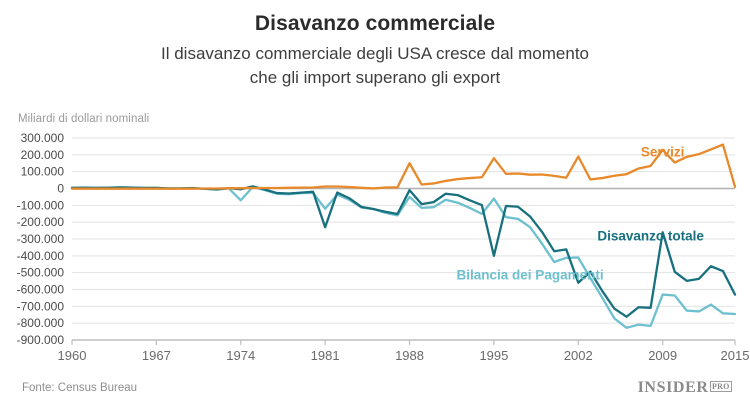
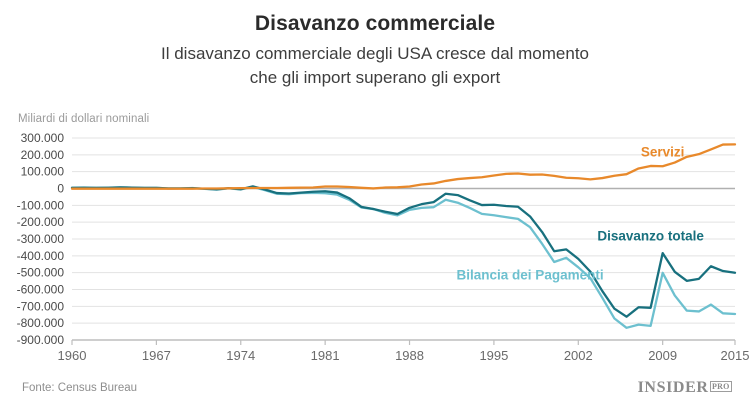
Bilancia dei Pagamenti/1974: -70000 -> -10000
Disavanzo totale/1981: -230000 -> -20000
Bilancia dei Pagamenti/1981: -120000 -> -30000
Servizi/1988: 150000 -> 10000
Disavanzo totale/1988: -10000 -> -110000
Bilancia dei Pagamenti/1988: -50000 -> -130000
Servizi/1995: 180000 -> 80000
Disavanzo totale/1995: -400000 -> -100000
Bilancia dei Pagamenti/1995: -60000 -> -160000
Servizi/2002: 190000 -> 60000
Disavanzo totale/2002: -560000 -> -420000
Bilancia dei Pagamenti/2002: -410000 -> -470000
Servizi/2009: 230000 -> 130000
Disavanzo totale/2009: -260000 -> -380000
Bilancia dei Pagamenti/2009: -630000 -> -500000
Servizi/2015: 10000 -> 260000
Disavanzo totale/2015: -630000 -> -500000
